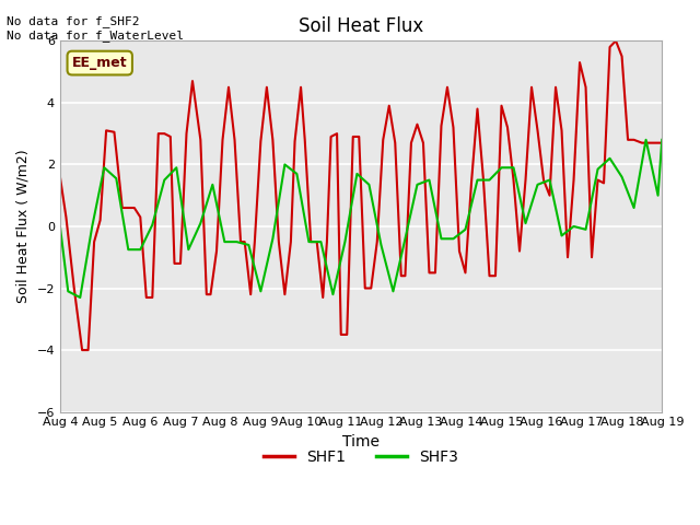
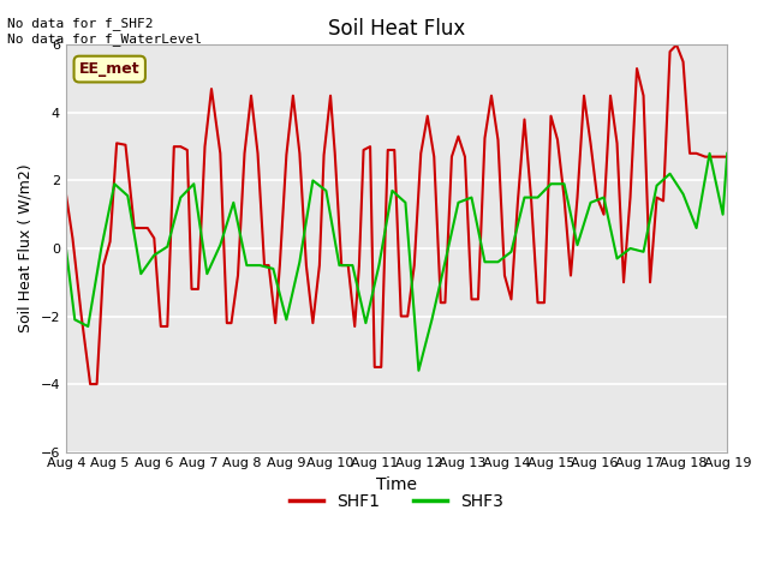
SHF3/Aug 6: -0.75 -> -0.20
SHF3/Aug 12: -0.60 -> -3.60
